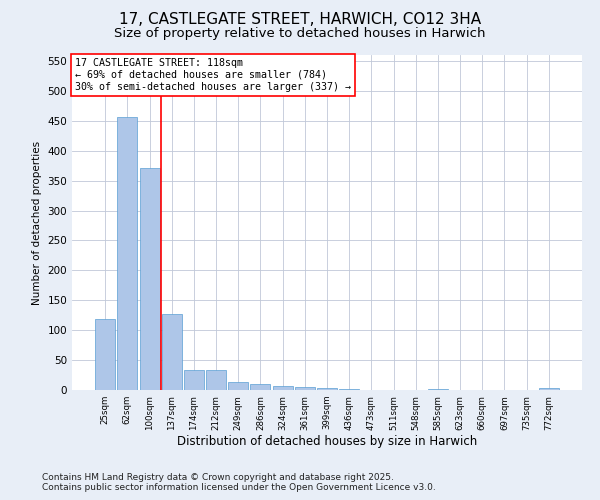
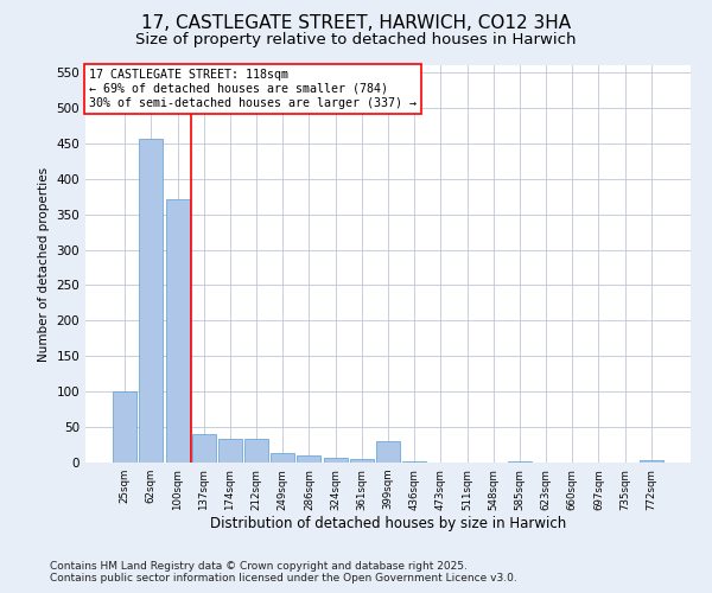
25sqm: 119 -> 100
137sqm: 127 -> 40
399sqm: 3 -> 30
